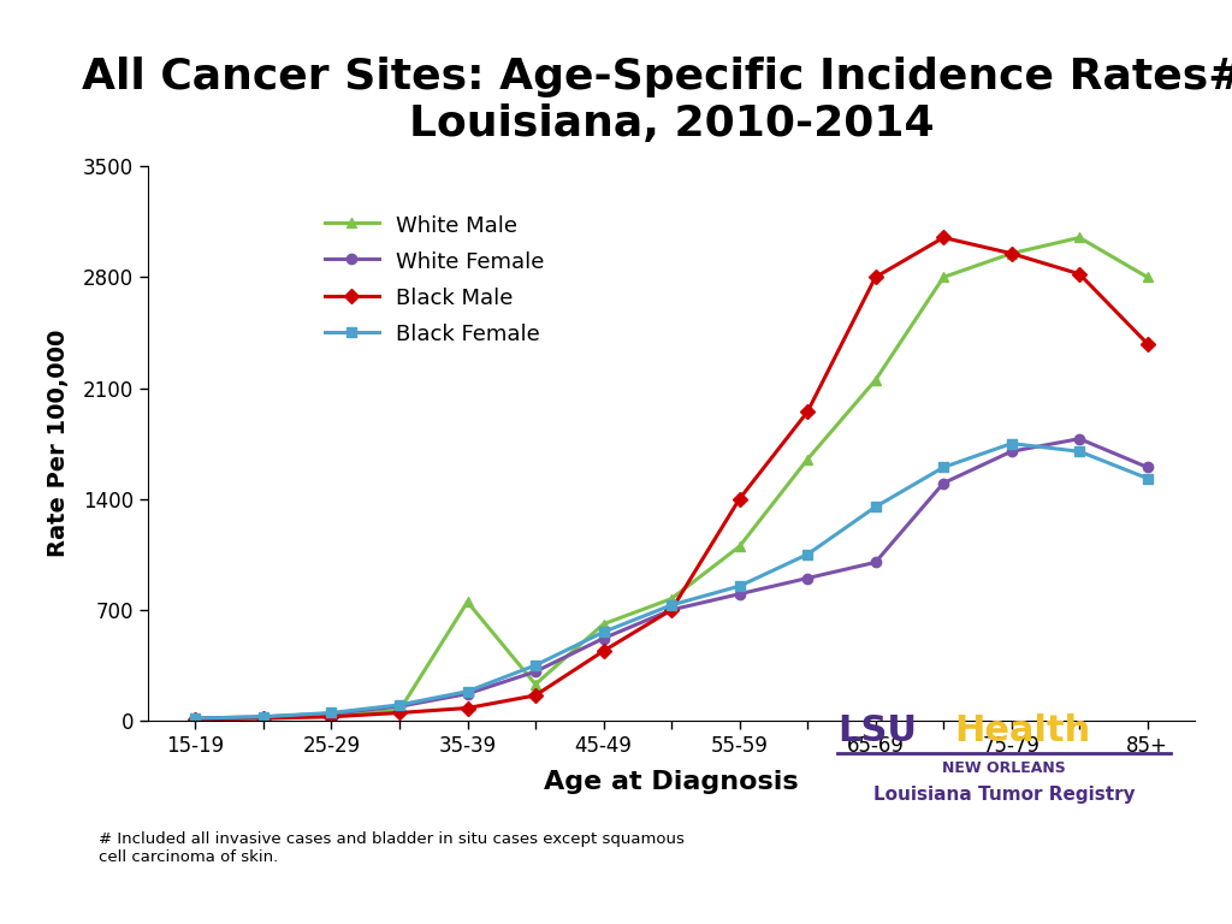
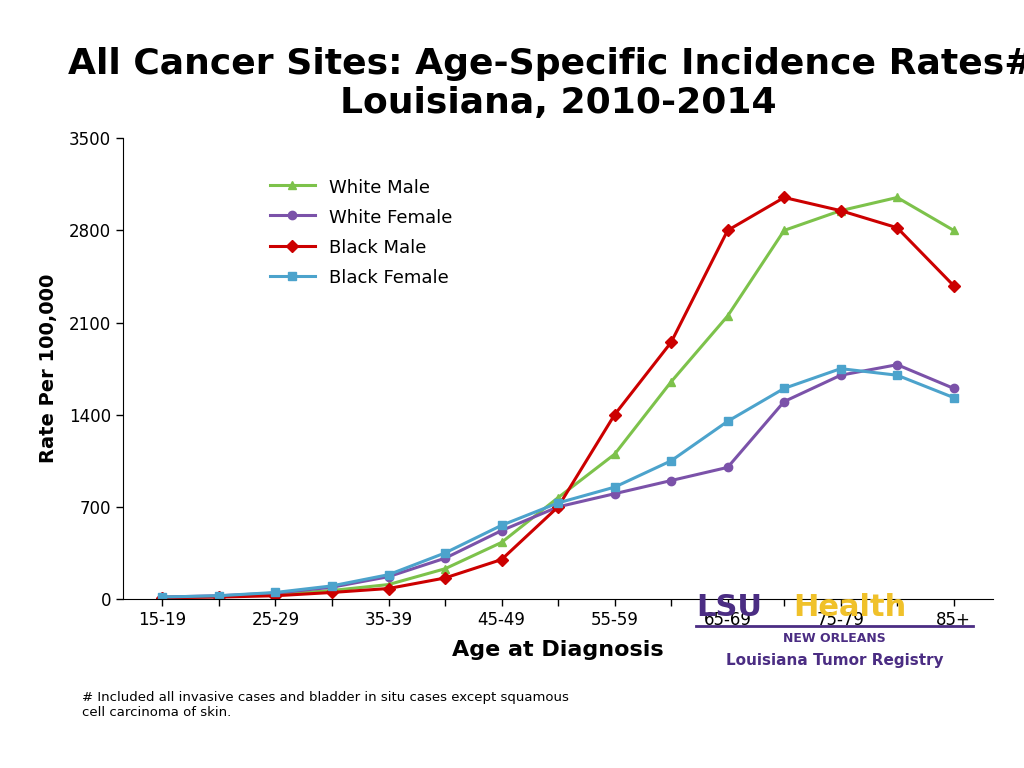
White Male/35-39: 750 -> 110
White Male/45-49: 610 -> 430
Black Male/45-49: 440 -> 300
